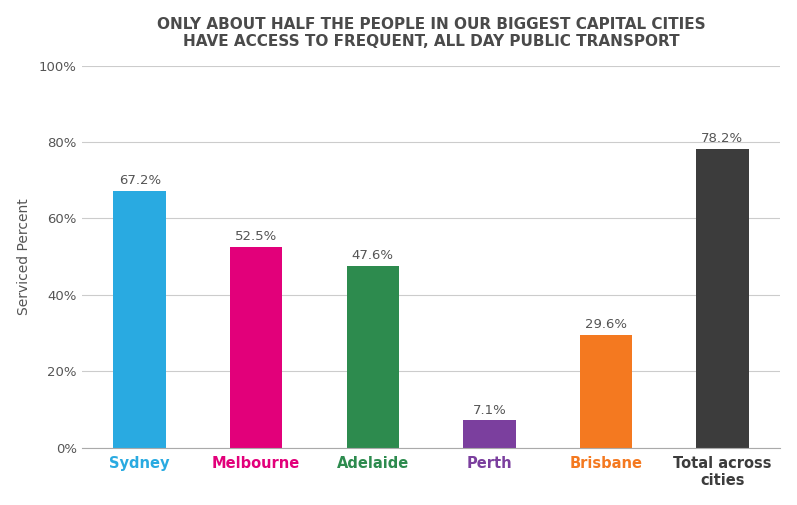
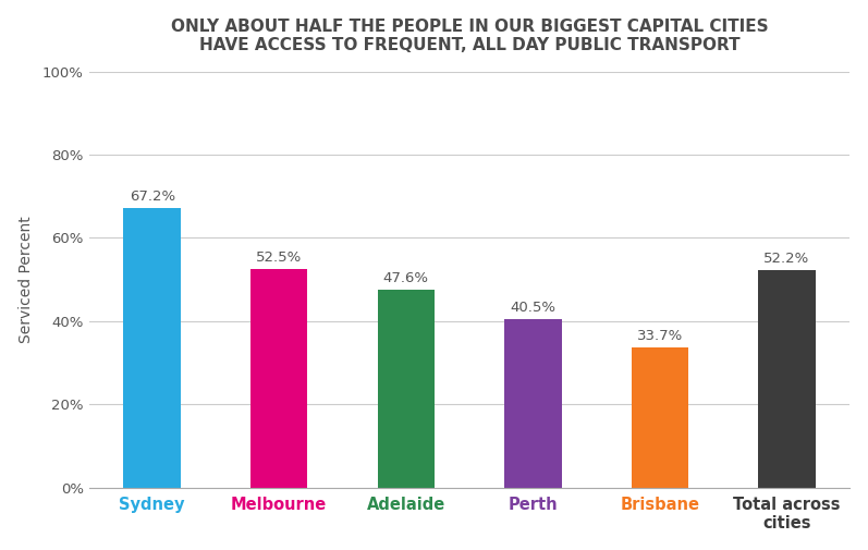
Perth: 7.1% -> 40.5%
Brisbane: 29.6% -> 33.7%
Total across cities: 78.2% -> 52.2%
